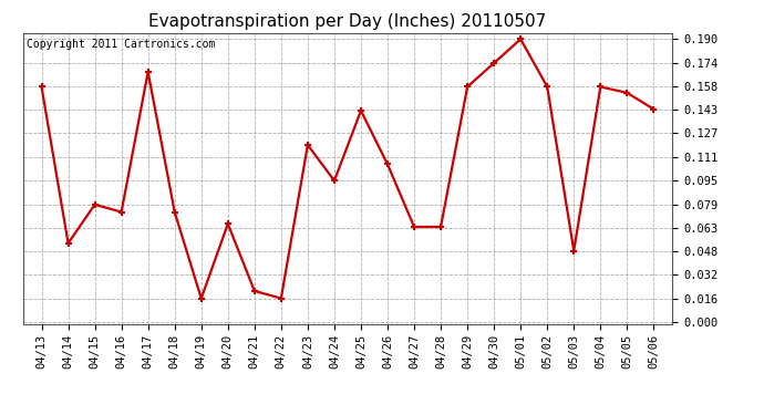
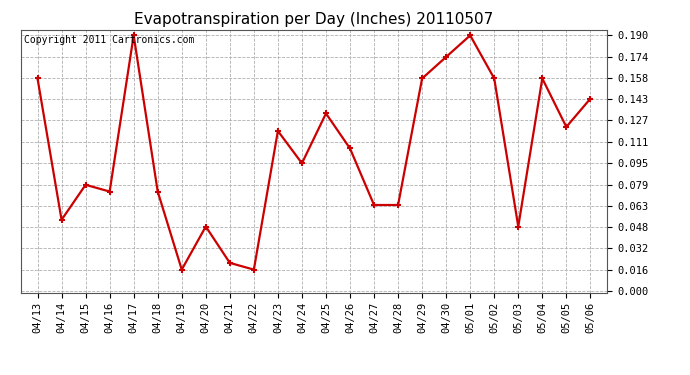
04/17: 0.168 -> 0.190
04/20: 0.066 -> 0.048
04/25: 0.142 -> 0.132
05/05: 0.154 -> 0.122
